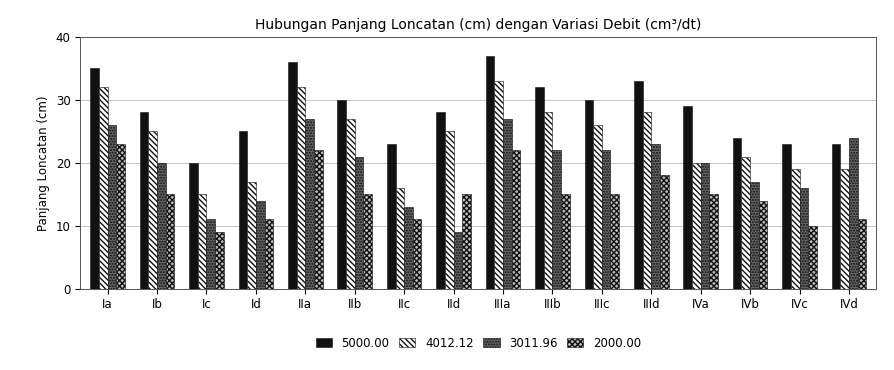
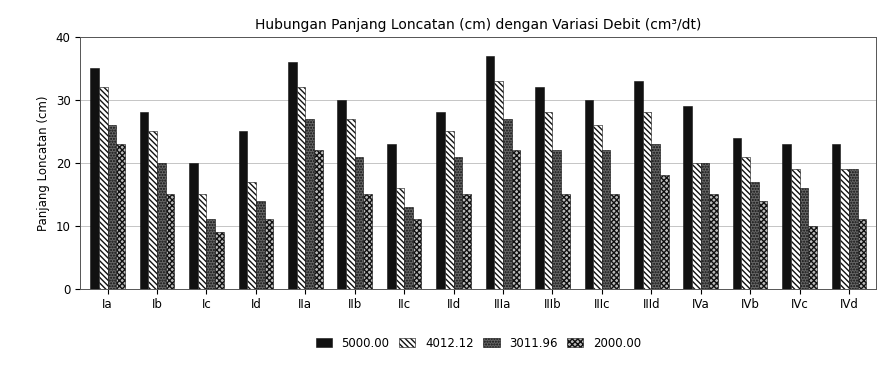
3011.96/IId: 9 -> 21
3011.96/IVd: 24 -> 19
